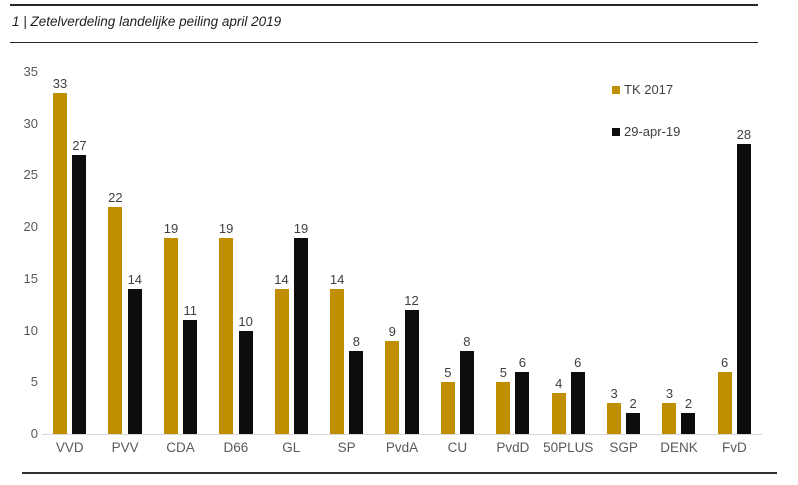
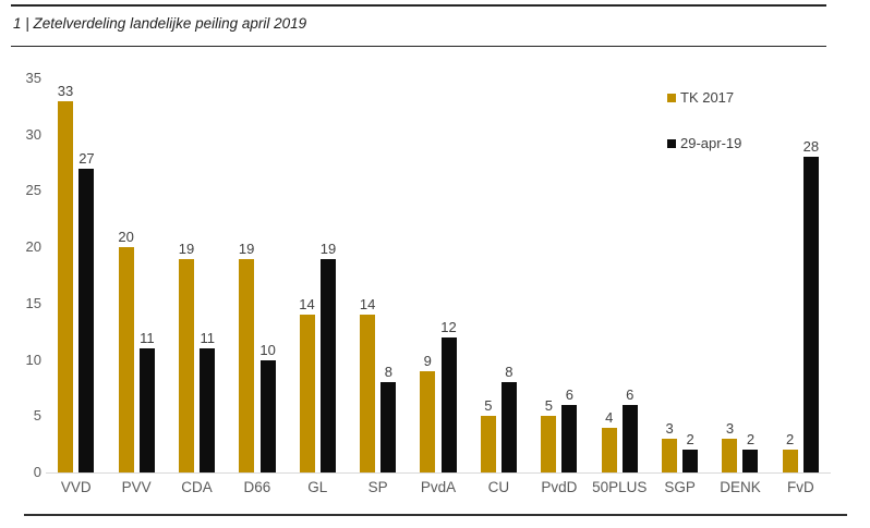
TK 2017/PVV: 22 -> 20
29-apr-19/PVV: 14 -> 11
TK 2017/FvD: 6 -> 2
